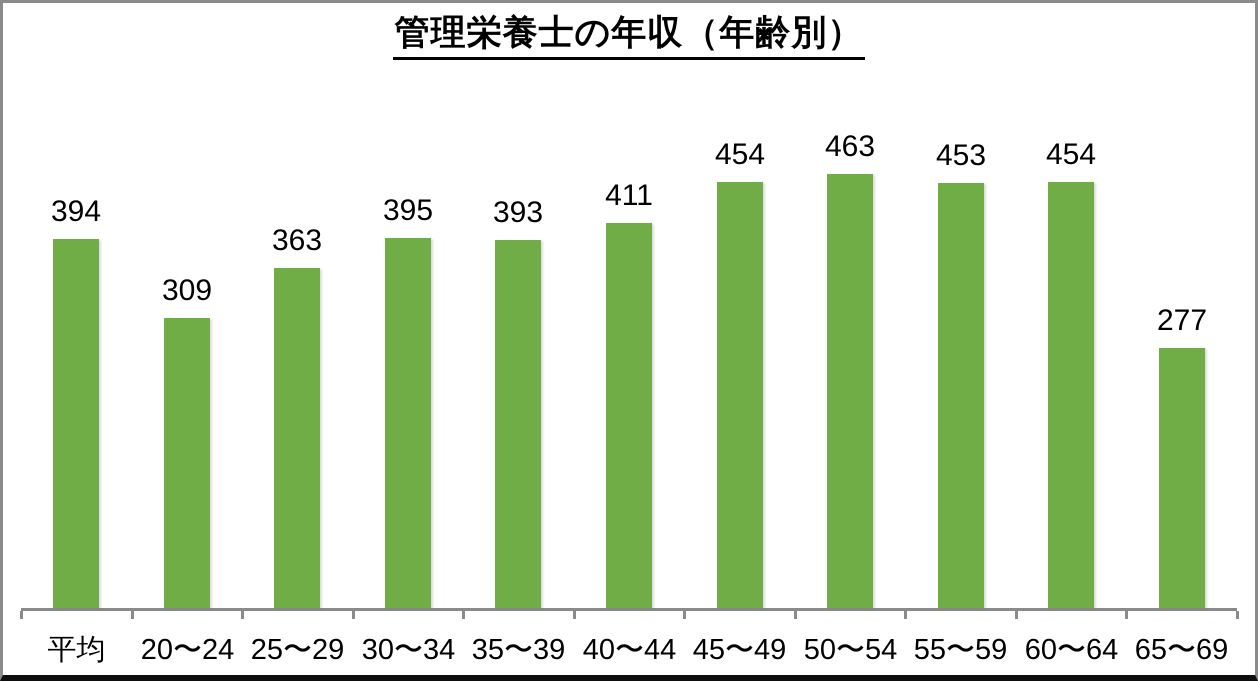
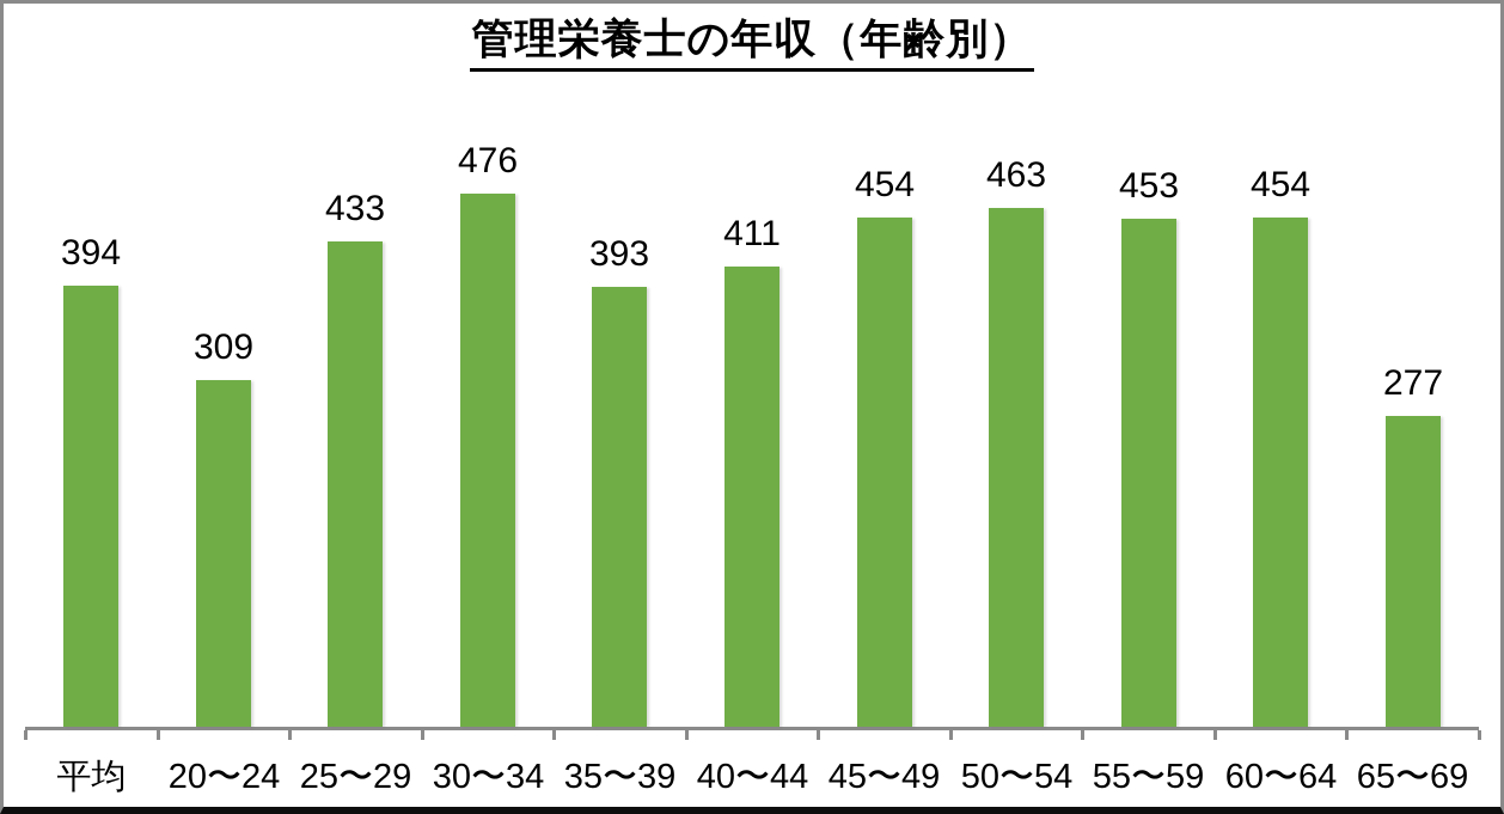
25〜29: 363 -> 433
30〜34: 395 -> 476
